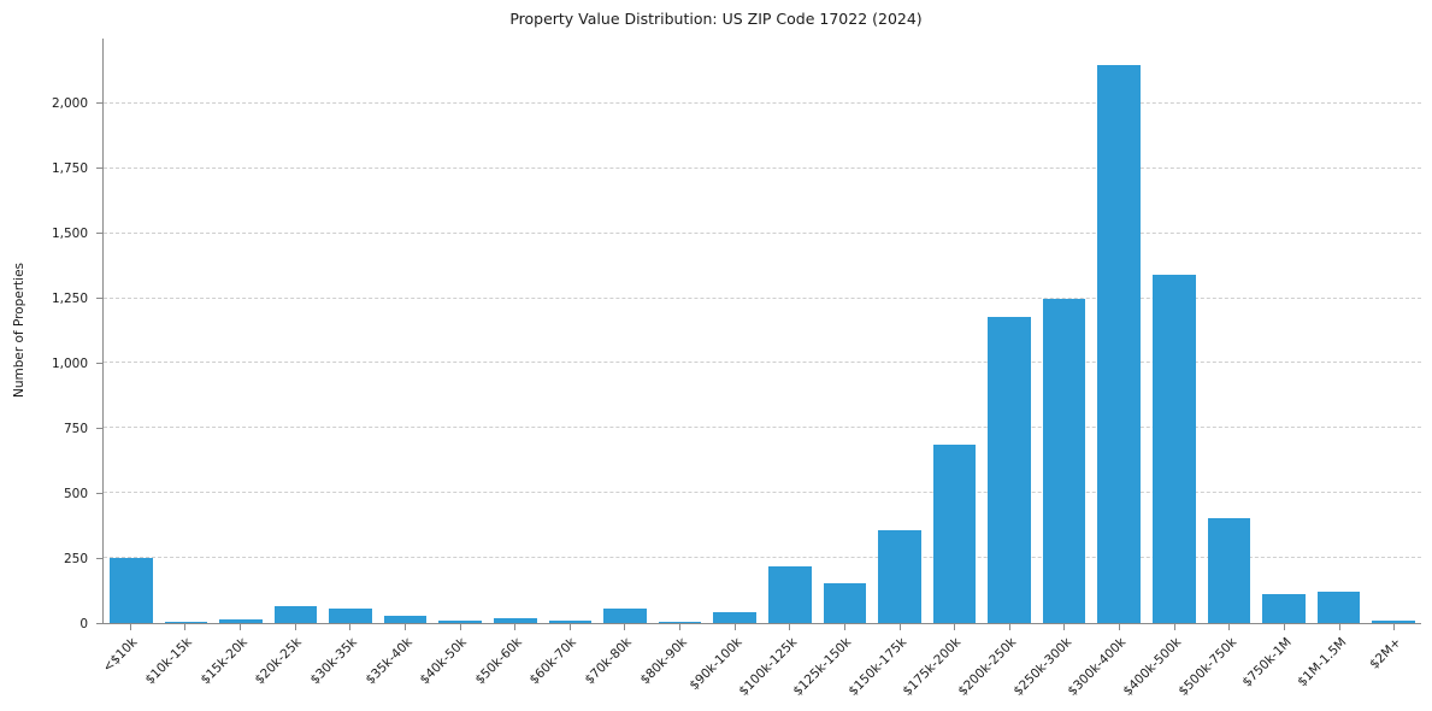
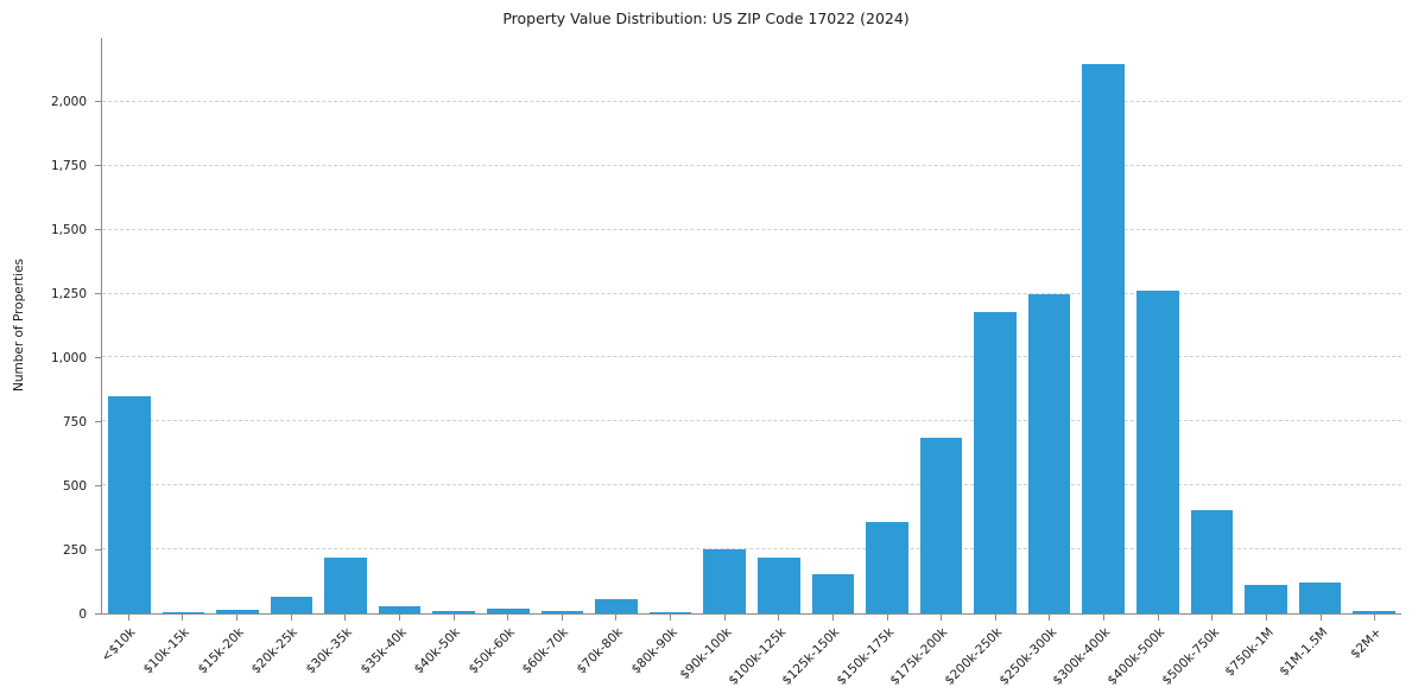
<$10k: 250 -> 850
$30k-35k: 60 -> 220
$90k-100k: 40 -> 250
$400k-500k: 1340 -> 1260
